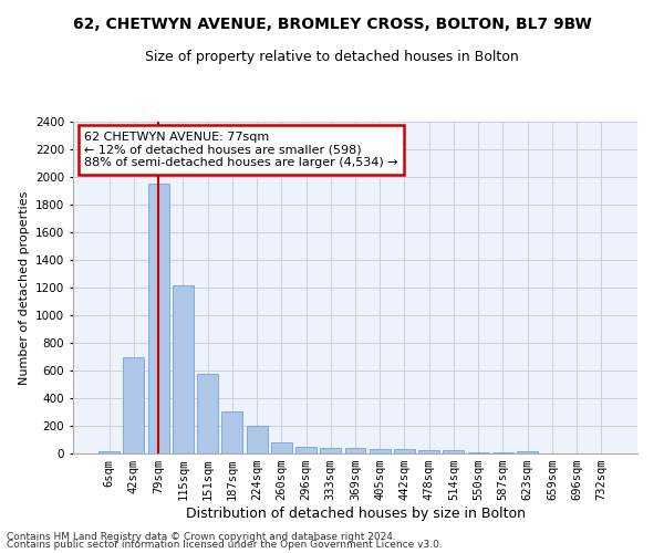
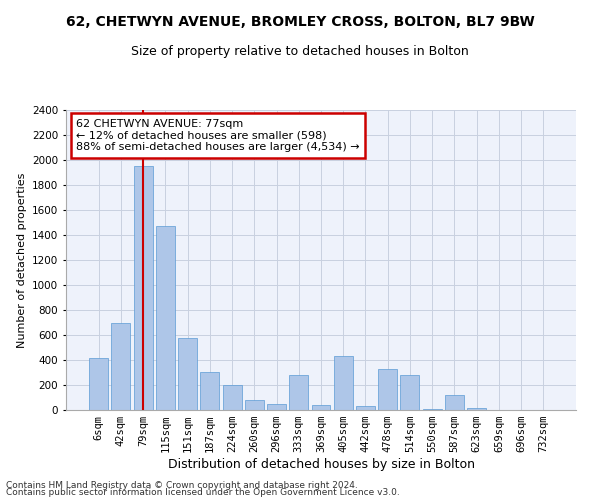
6sqm: 20 -> 420
115sqm: 1220 -> 1470
333sqm: 40 -> 280
405sqm: 30 -> 430
478sqm: 20 -> 330
514sqm: 20 -> 280
587sqm: 0 -> 120
